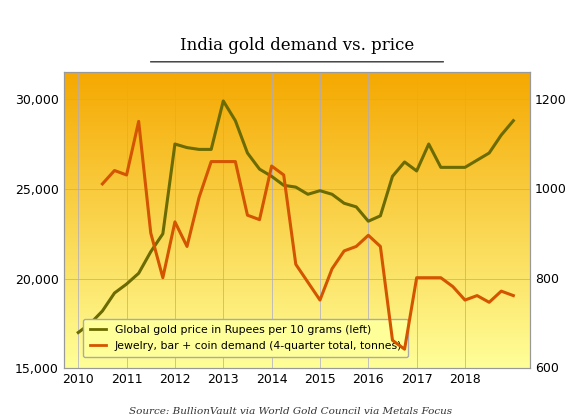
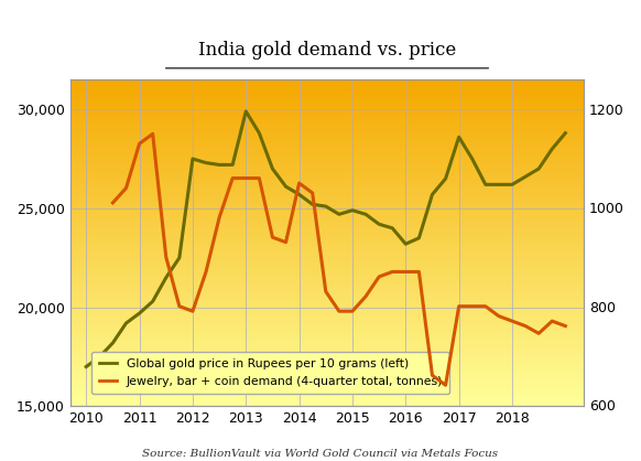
Jewelry, bar + coin demand (4-quarter total, tonnes)/2011: 1030 -> 1130
Jewelry, bar + coin demand (4-quarter total, tonnes)/2012: 925 -> 790
Jewelry, bar + coin demand (4-quarter total, tonnes)/2015: 750 -> 790
Jewelry, bar + coin demand (4-quarter total, tonnes)/2016: 895 -> 870
Global gold price in Rupees per 10 grams (left)/2017: 26,000 -> 28,600
Jewelry, bar + coin demand (4-quarter total, tonnes)/2018: 750 -> 770
